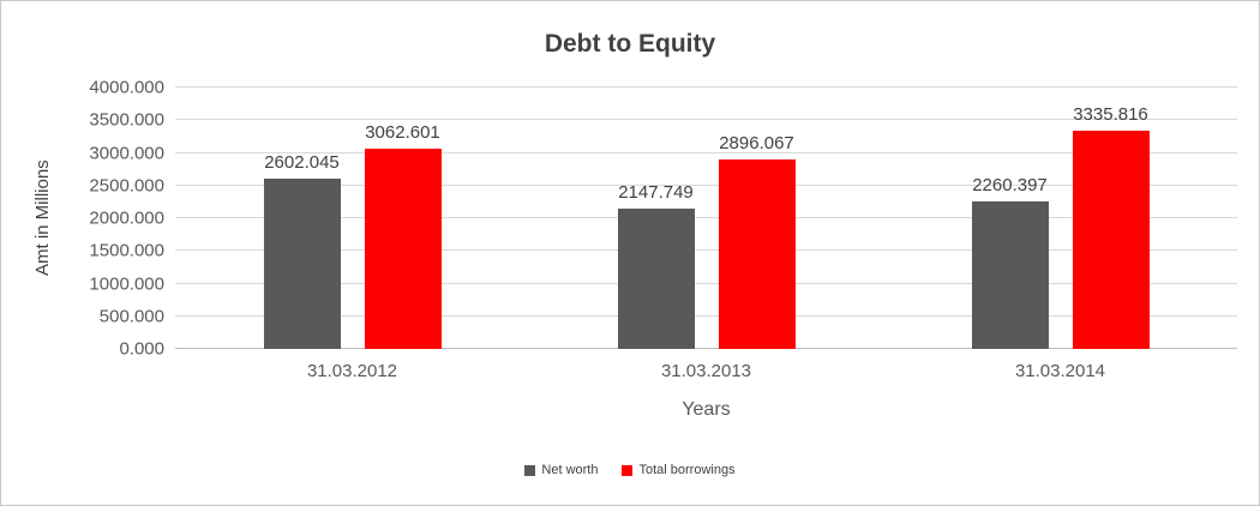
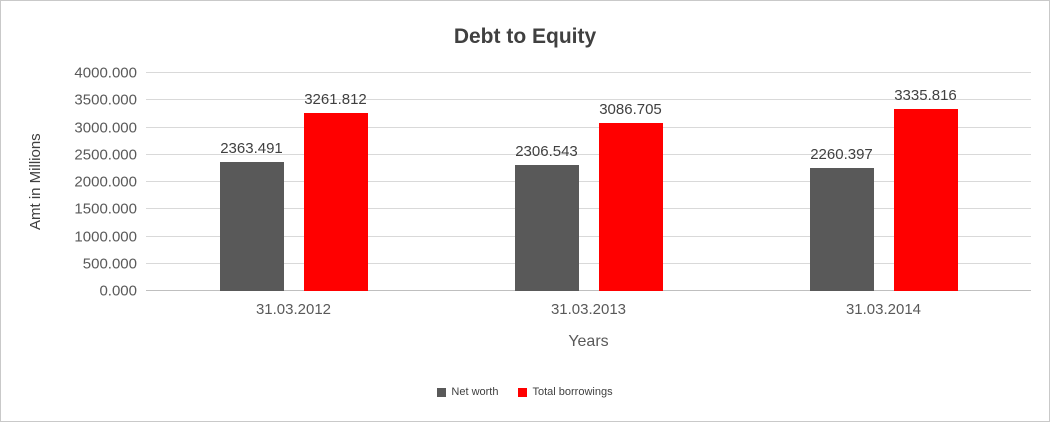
Net worth/31.03.2012: 2602.045 -> 2363.491
Total borrowings/31.03.2012: 3062.601 -> 3261.812
Net worth/31.03.2013: 2147.749 -> 2306.543
Total borrowings/31.03.2013: 2896.067 -> 3086.705
